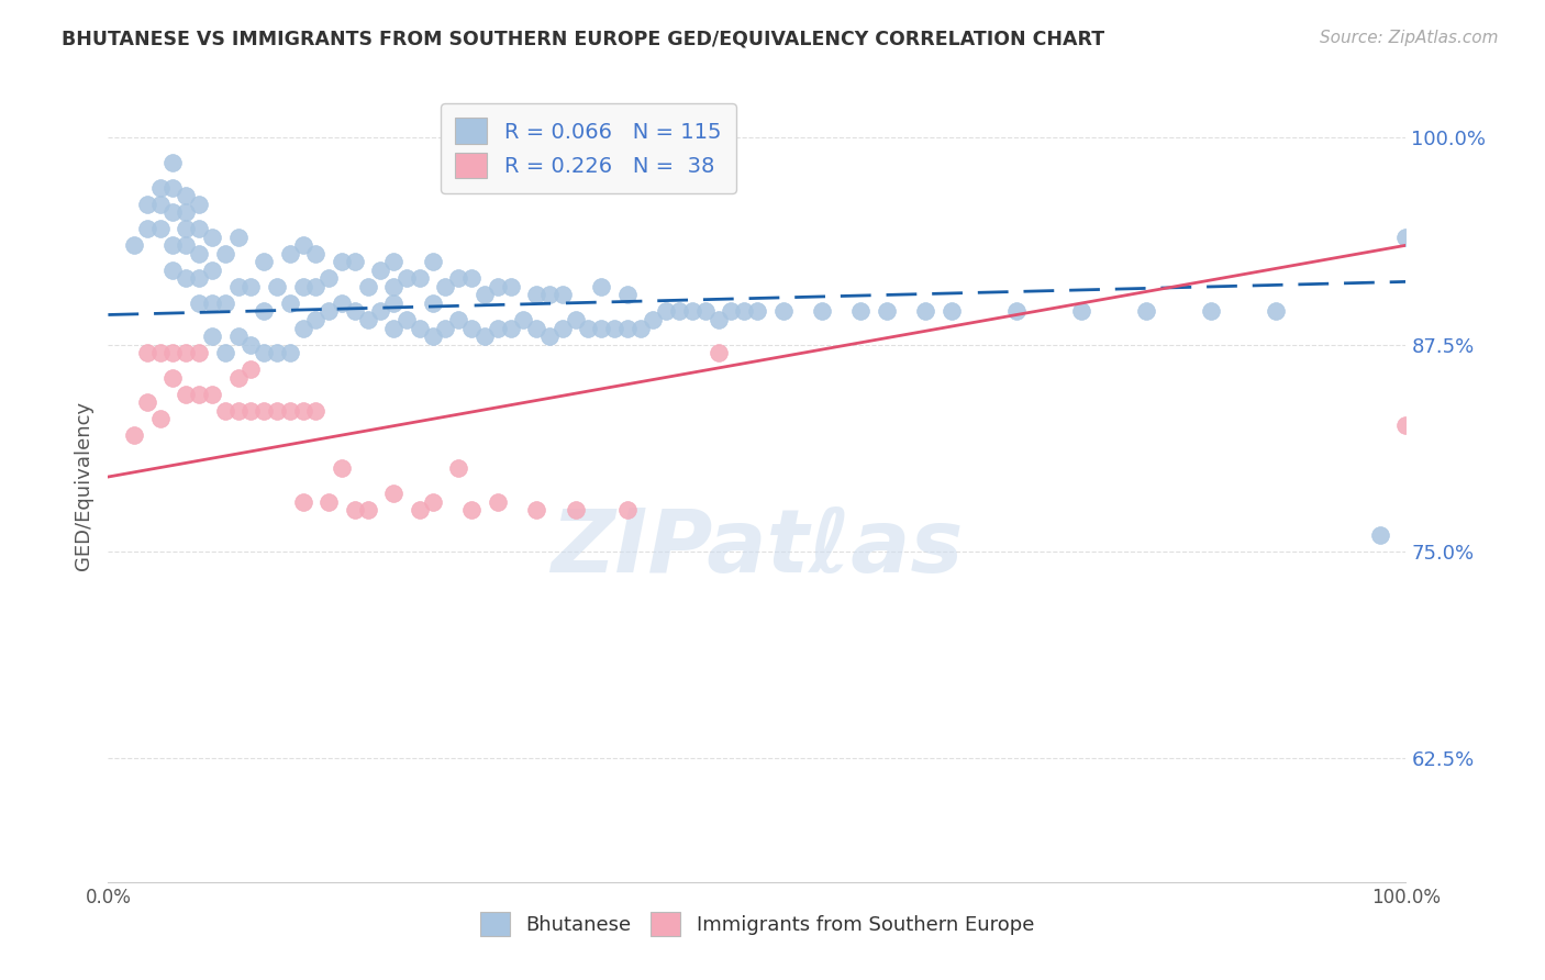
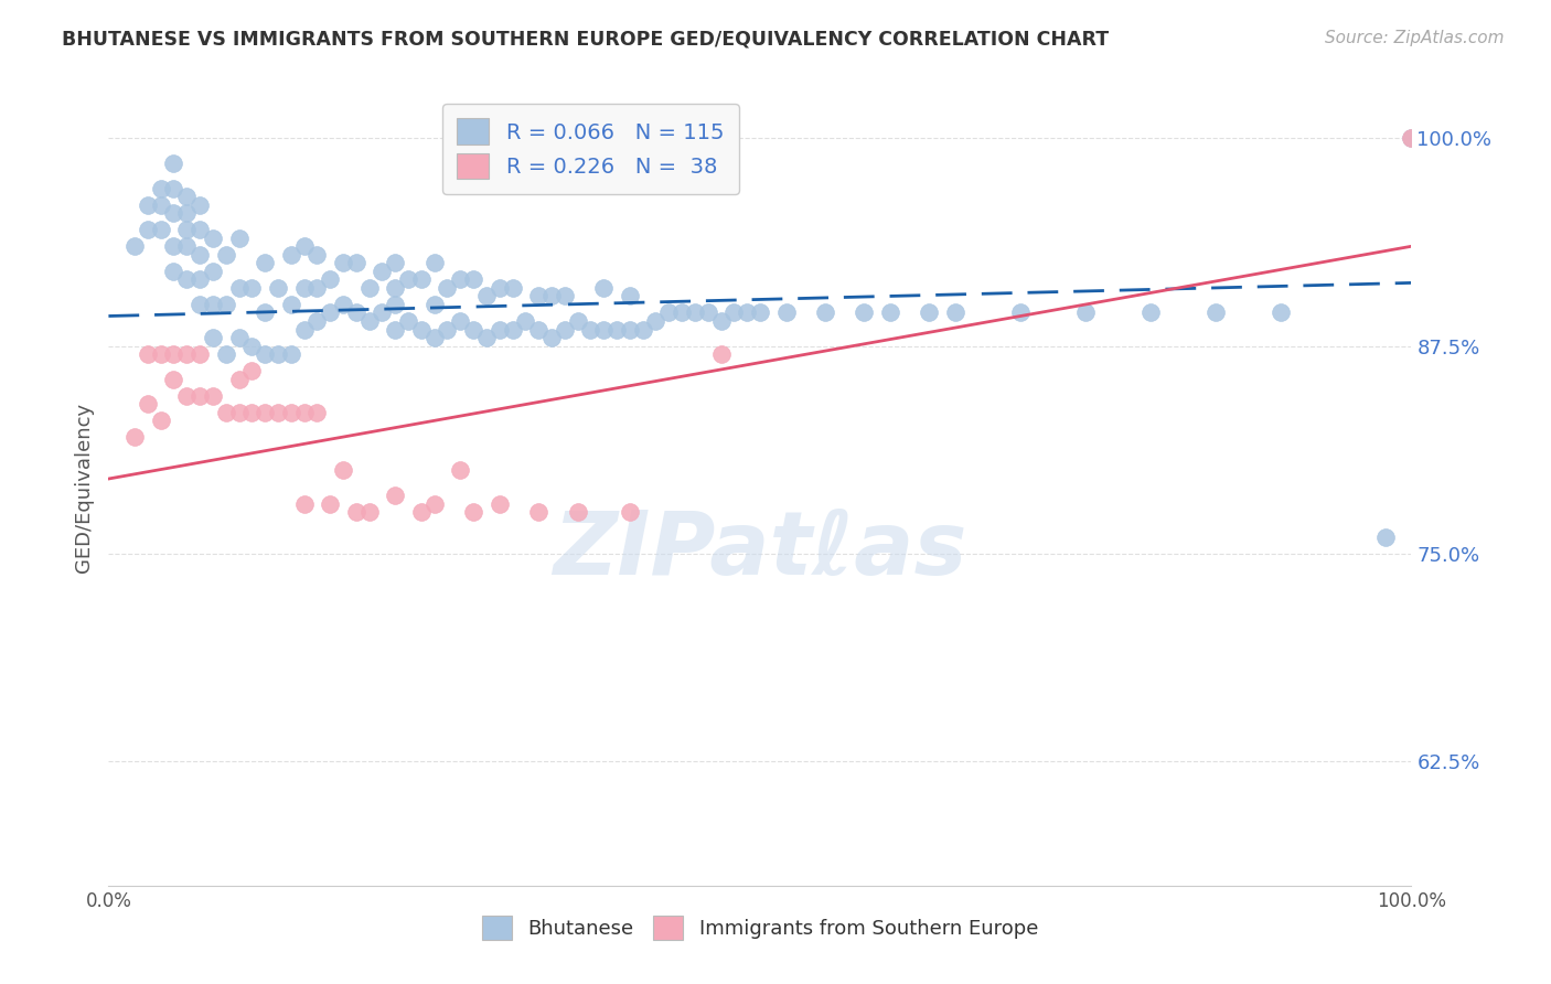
Bhutanese/100.0%: 94.0% -> 100.0%
Immigrants from Southern Europe/100.0%: 82.6% -> 100.0%
